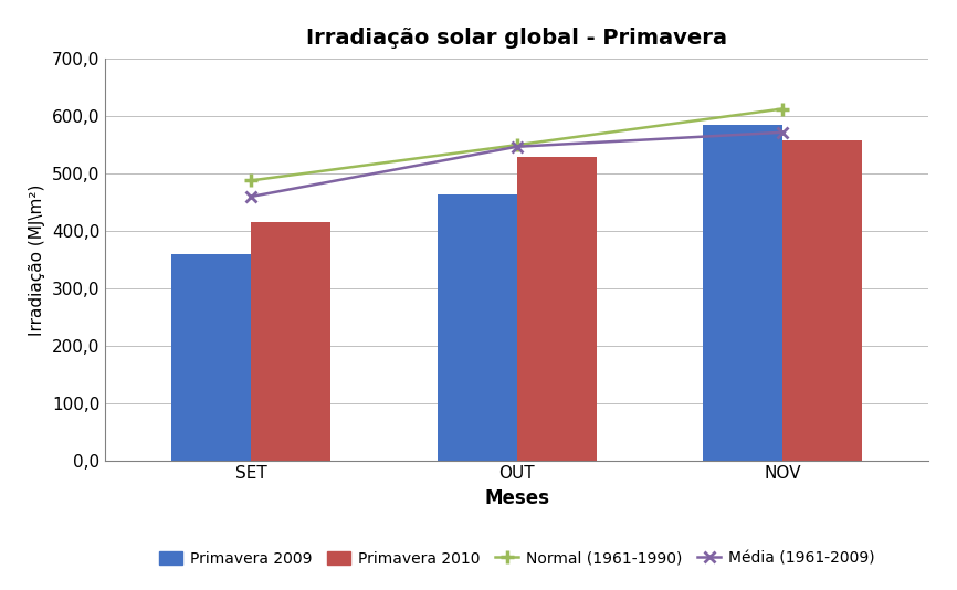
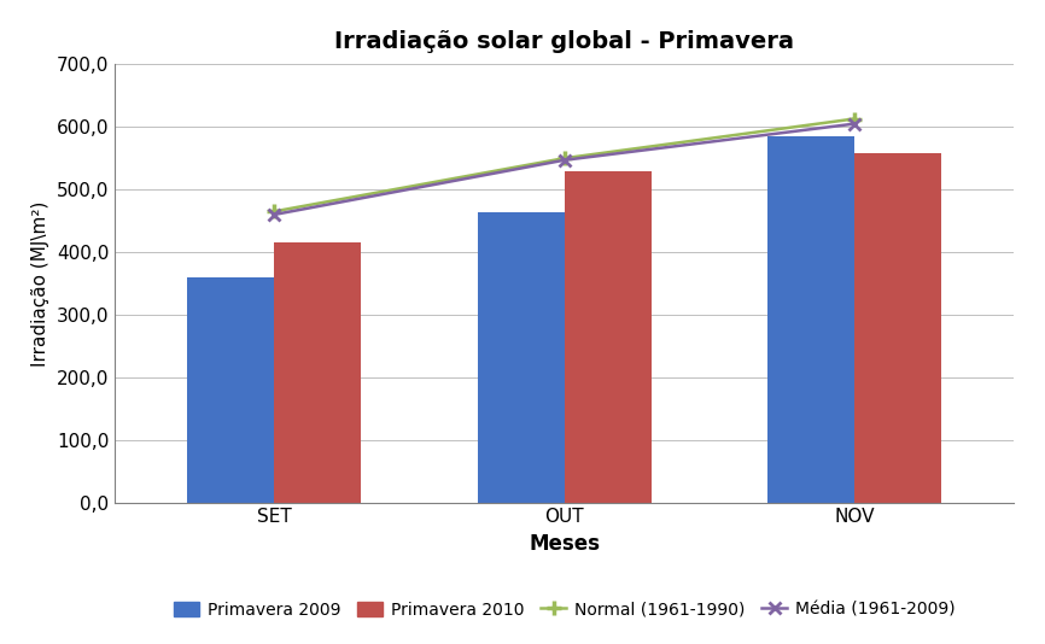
Normal (1961-1990)/SET: 488 -> 465
Média (1961-2009)/NOV: 572 -> 605
